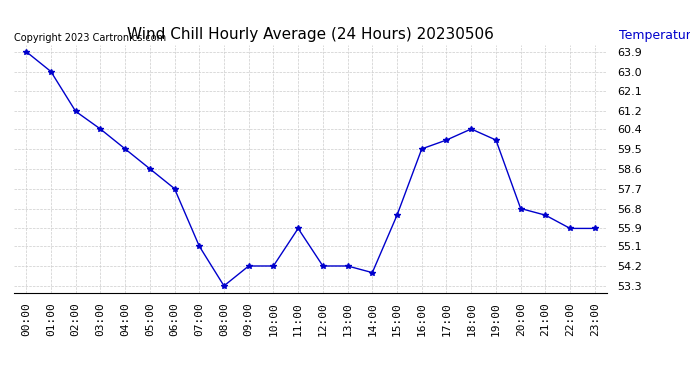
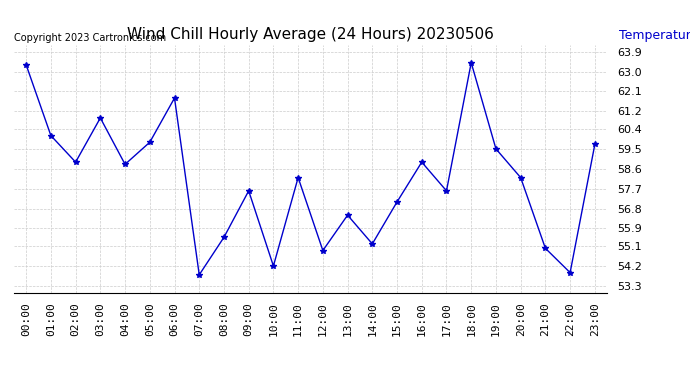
00:00: 63.9 -> 63.3
01:00: 63.0 -> 60.1
02:00: 61.2 -> 58.9
03:00: 60.4 -> 60.9
04:00: 59.5 -> 58.8
05:00: 58.6 -> 59.8
06:00: 57.7 -> 61.8
07:00: 55.1 -> 53.8
08:00: 53.3 -> 55.5
09:00: 54.2 -> 57.6
11:00: 55.9 -> 58.2
12:00: 54.2 -> 54.9
13:00: 54.2 -> 56.5
14:00: 53.9 -> 55.2
15:00: 56.5 -> 57.1
16:00: 59.5 -> 58.9
17:00: 59.9 -> 57.6
18:00: 60.4 -> 63.4
19:00: 59.9 -> 59.5
20:00: 56.8 -> 58.2
21:00: 56.5 -> 55.0
22:00: 55.9 -> 53.9
23:00: 55.9 -> 59.7
